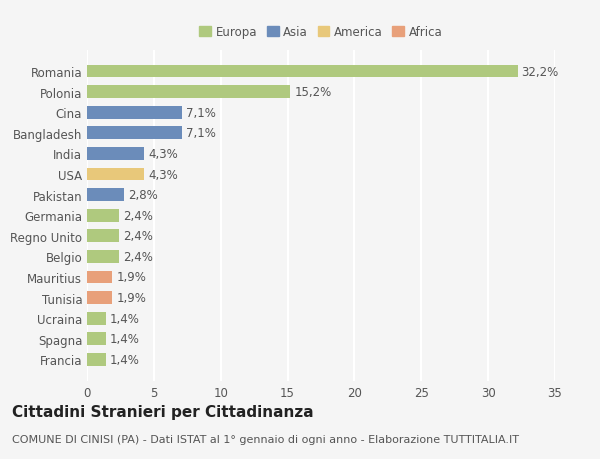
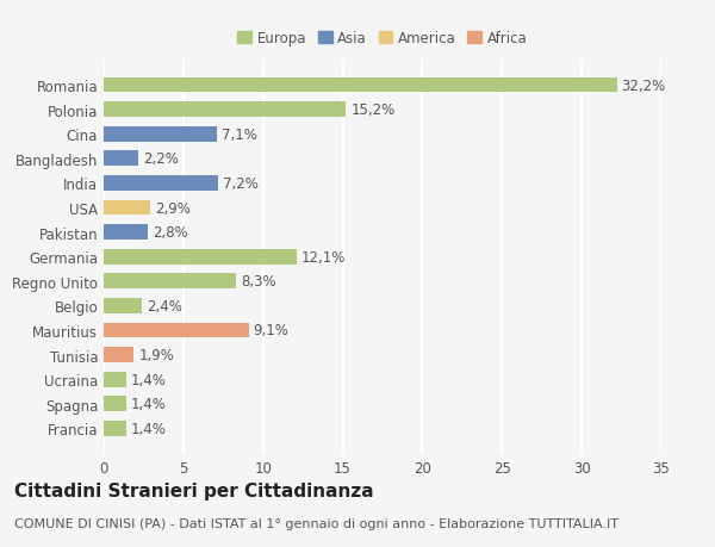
Bangladesh: 7,1% -> 2,2%
India: 4,3% -> 7,2%
USA: 4,3% -> 2,9%
Germania: 2,4% -> 12,1%
Regno Unito: 2,4% -> 8,3%
Mauritius: 1,9% -> 9,1%
